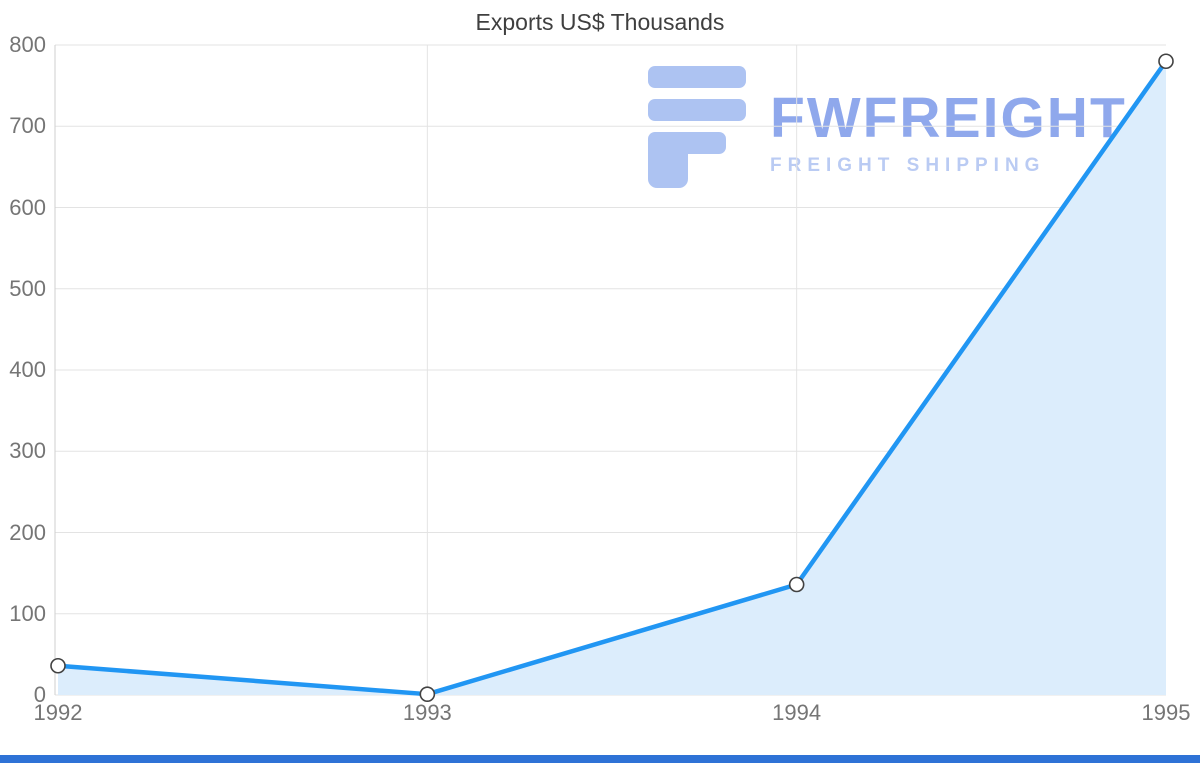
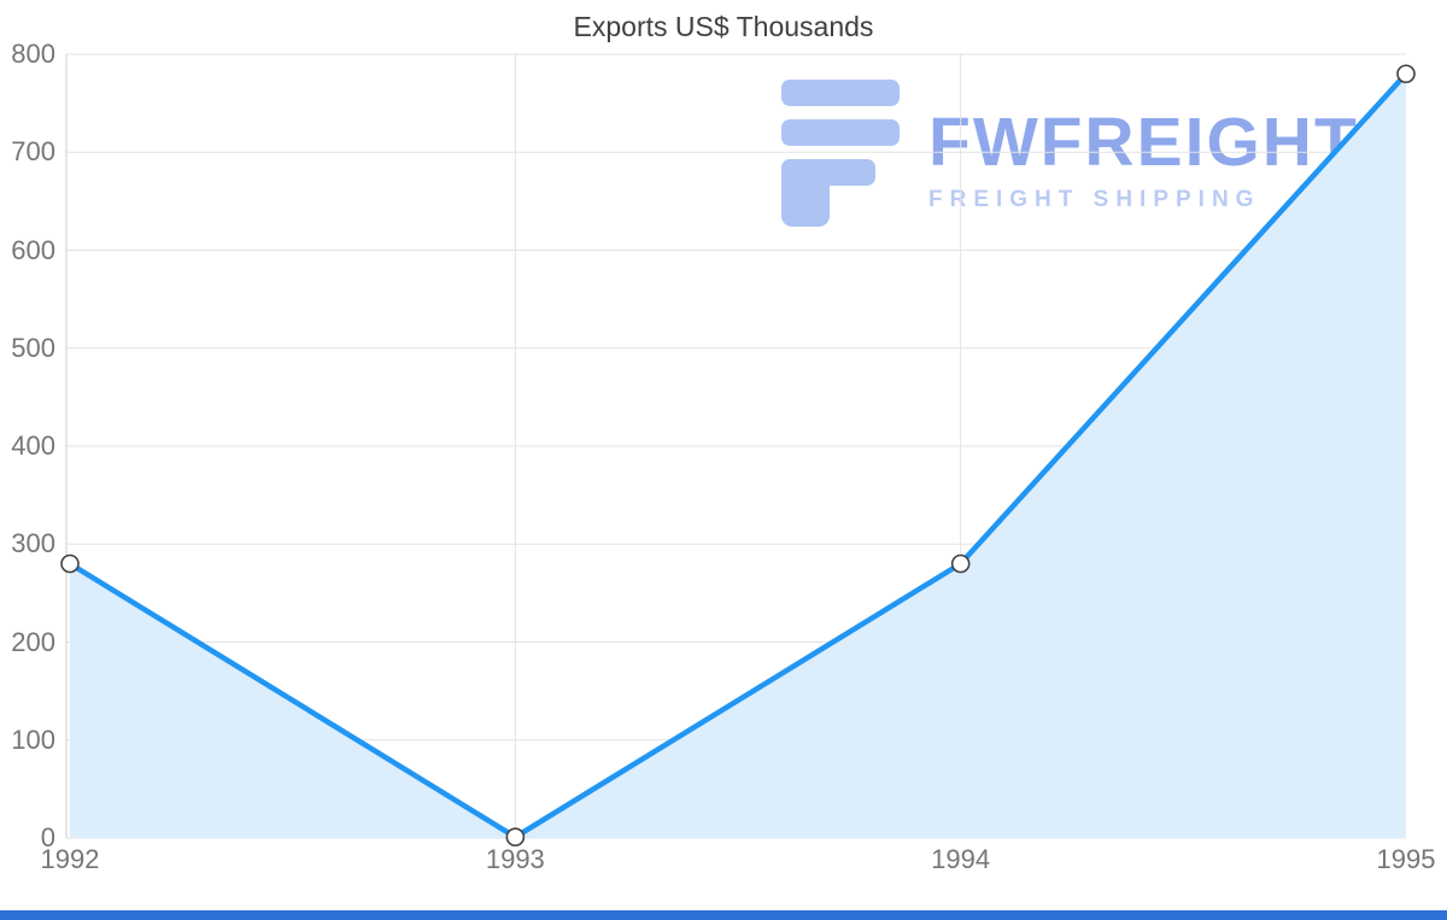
1992: 40 -> 280
1994: 140 -> 280
